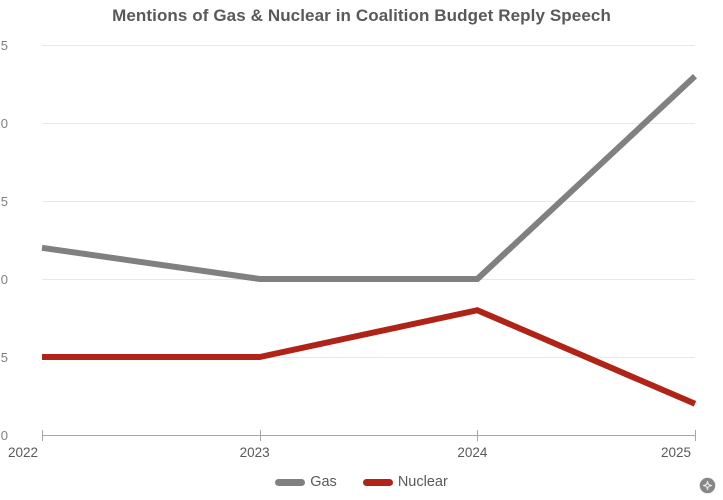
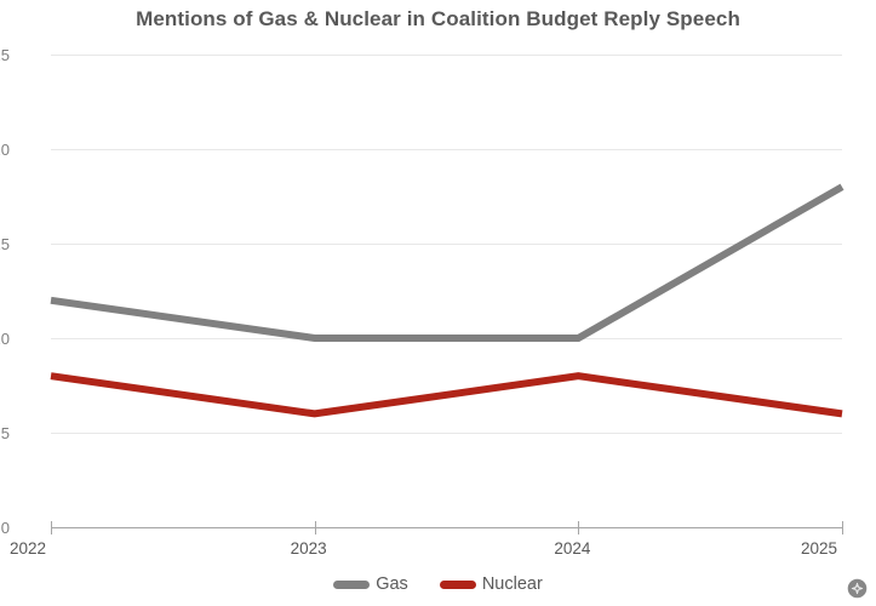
Nuclear/2022: 5 -> 8
Nuclear/2023: 5 -> 6
Gas/2025: 23 -> 18
Nuclear/2025: 2 -> 6
